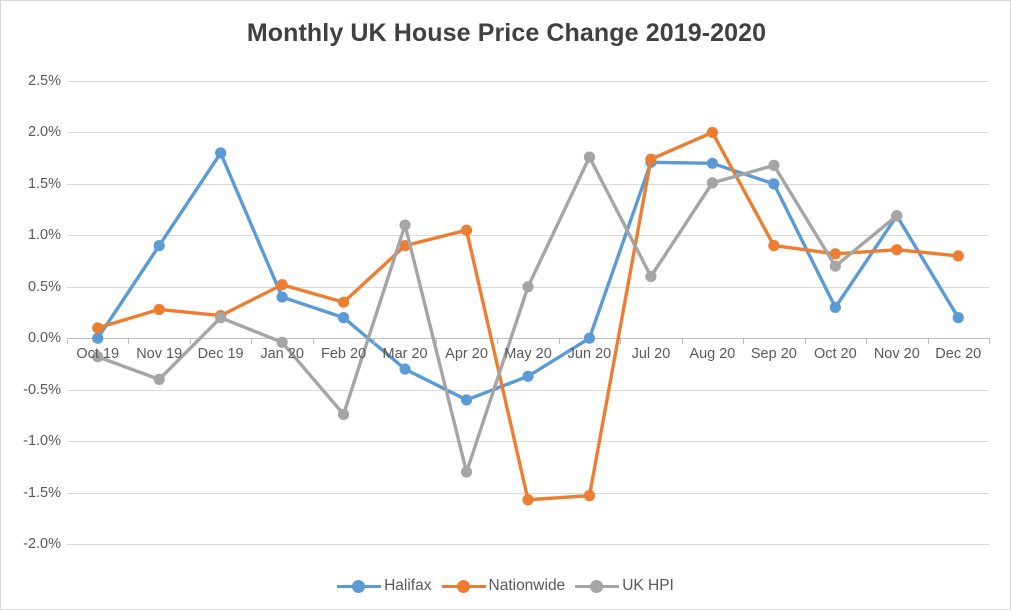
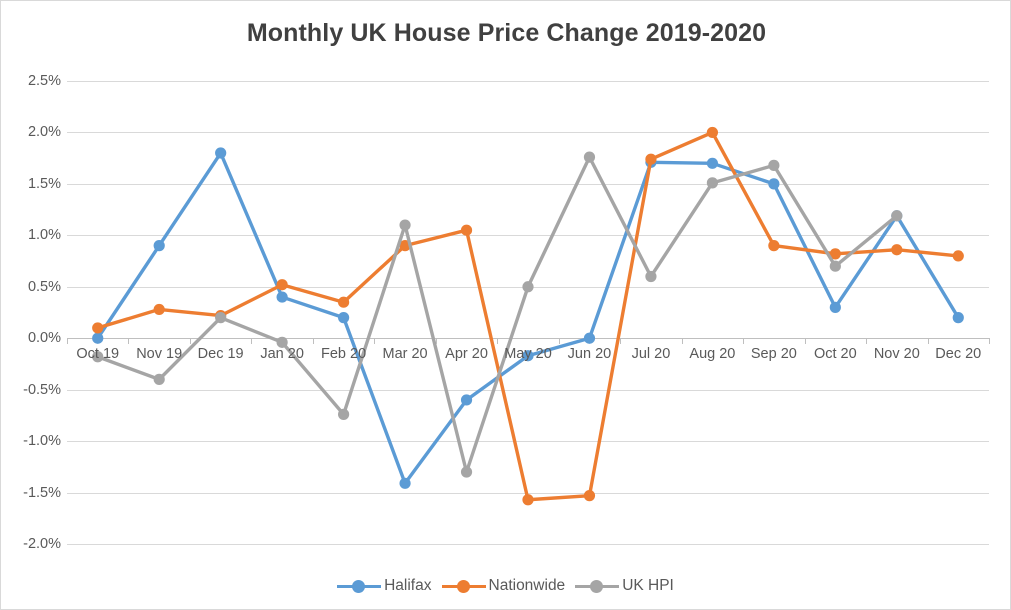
Halifax/Mar 20: -0.30% -> -1.41%
Halifax/May 20: -0.37% -> -0.17%
